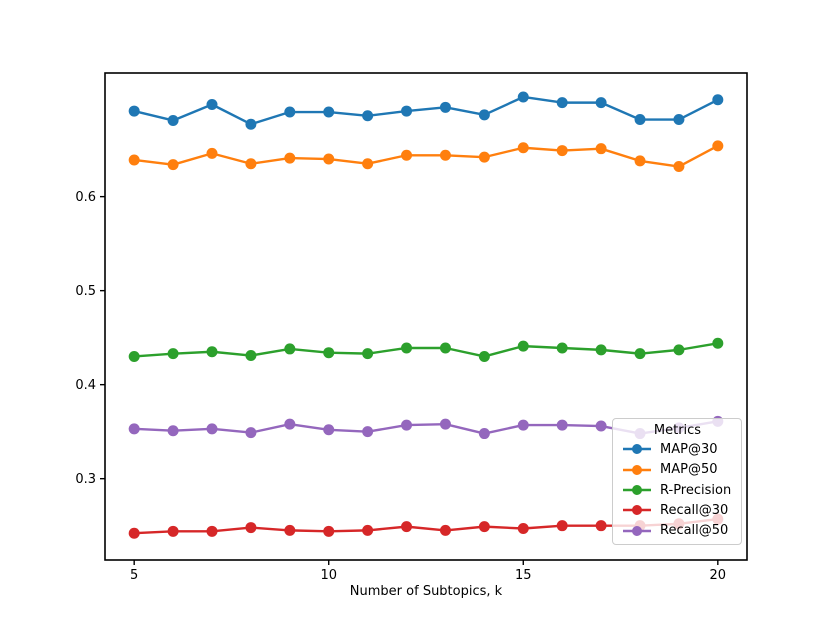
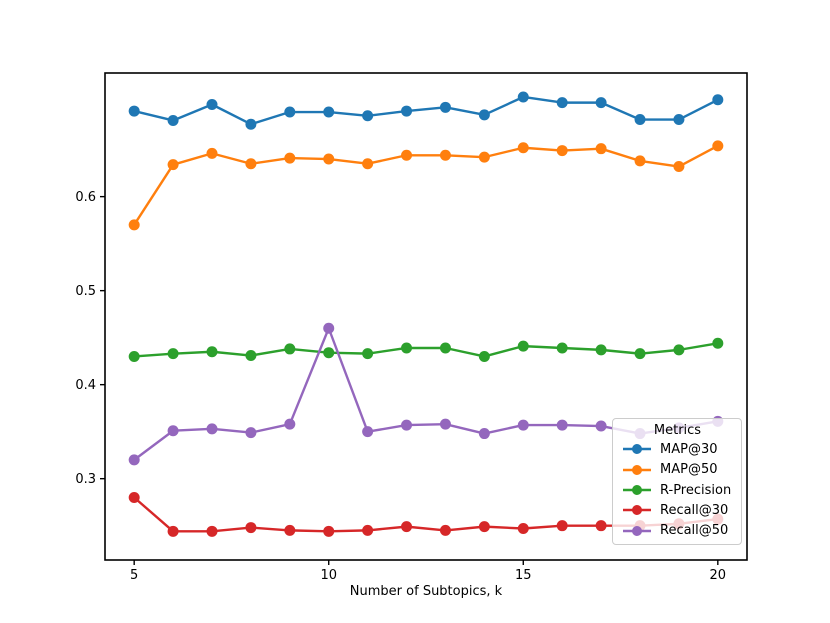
MAP@50/5: 0.64 -> 0.57
Recall@30/5: 0.24 -> 0.28
Recall@50/5: 0.35 -> 0.32
Recall@50/10: 0.35 -> 0.46
